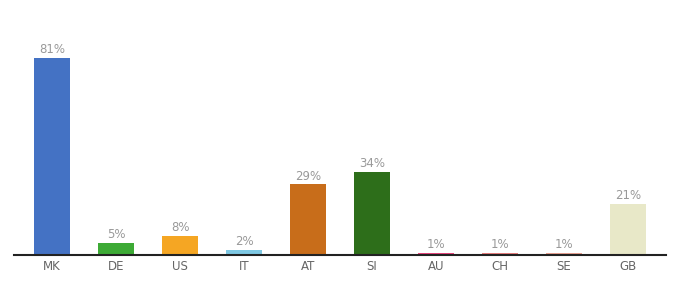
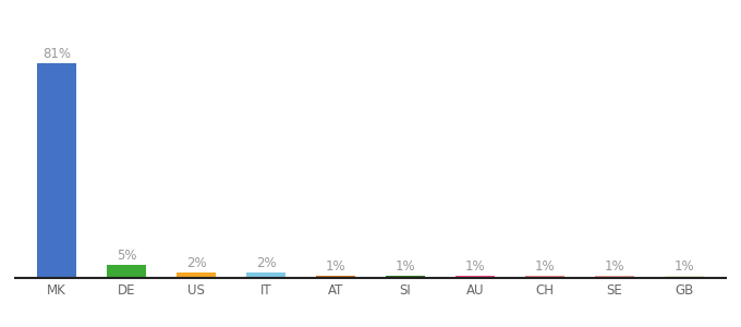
US: 8% -> 2%
AT: 29% -> 1%
SI: 34% -> 1%
GB: 21% -> 1%
